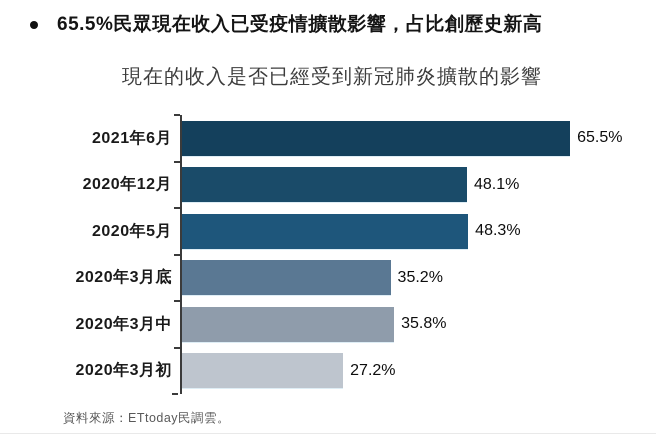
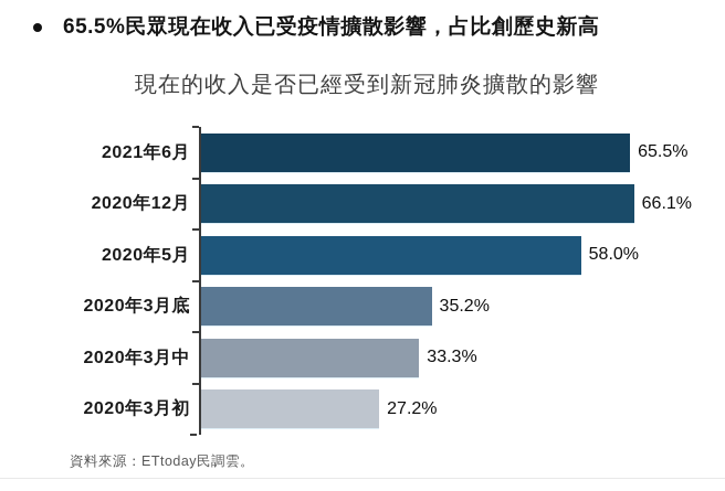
2020年12月: 48.1% -> 66.1%
2020年5月: 48.3% -> 58.0%
2020年3月中: 35.8% -> 33.3%
